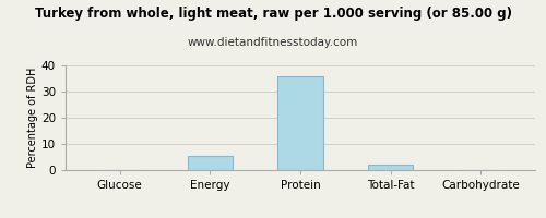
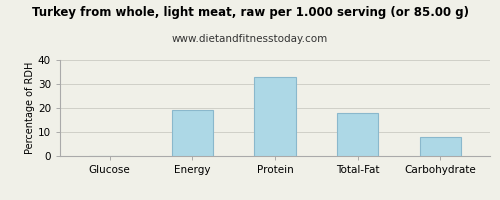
Energy: 5.5 -> 19.0
Protein: 36.0 -> 33.0
Total-Fat: 2.2 -> 18.0
Carbohydrate: 0.1 -> 8.0
